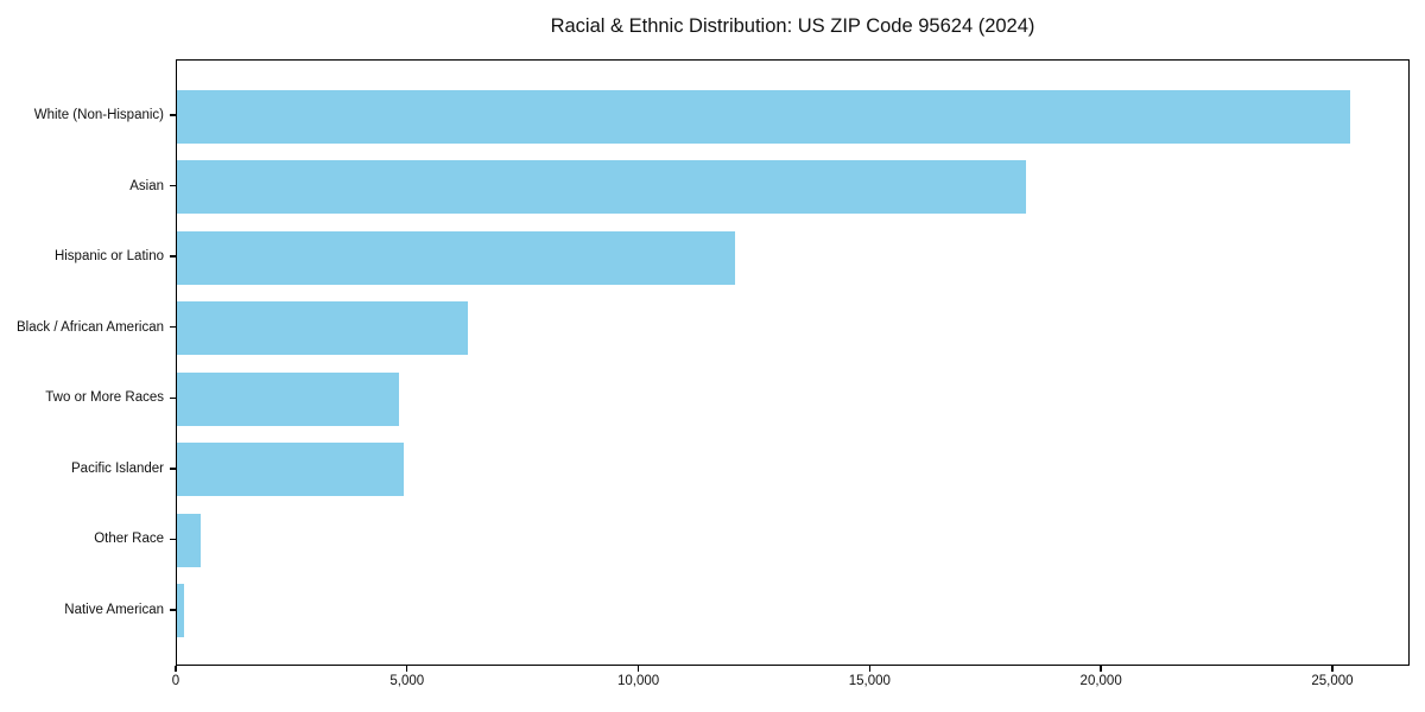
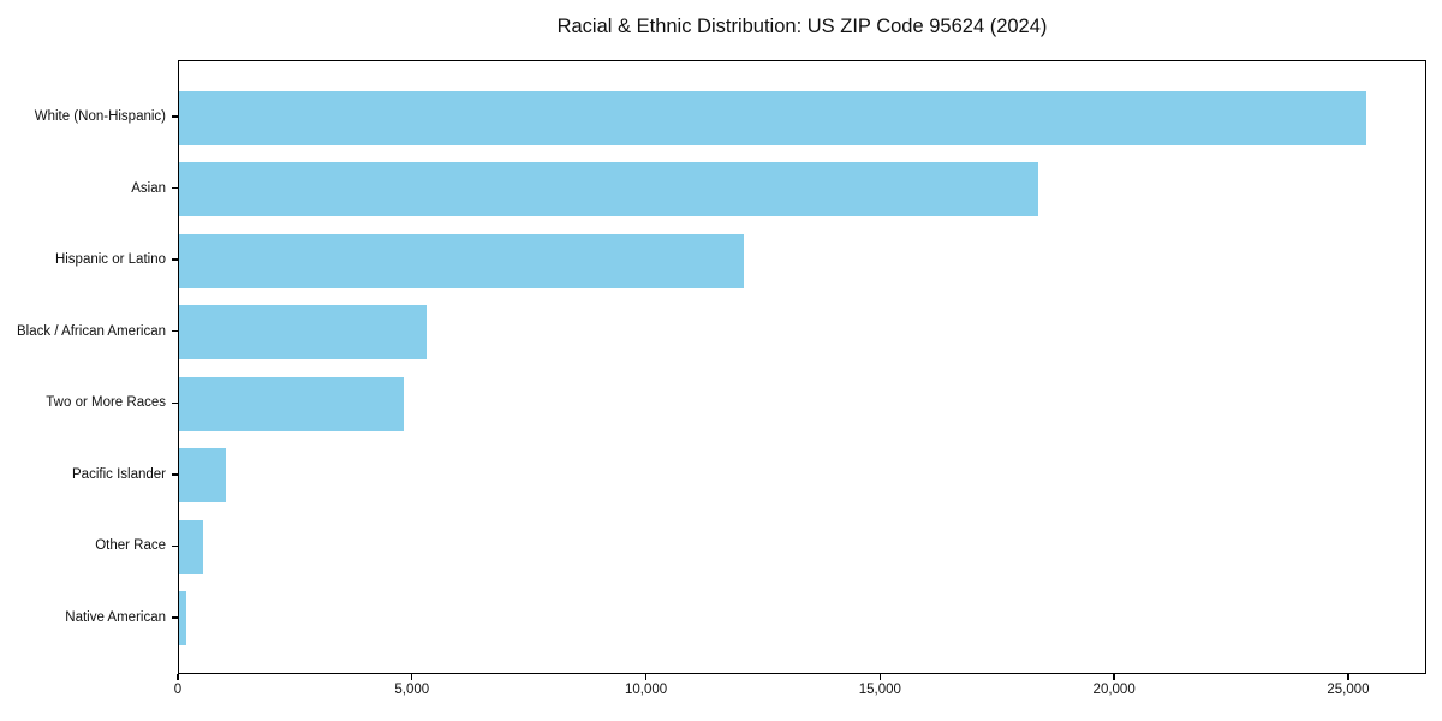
Black / African American: 6300 -> 5300
Pacific Islander: 4900 -> 1000
